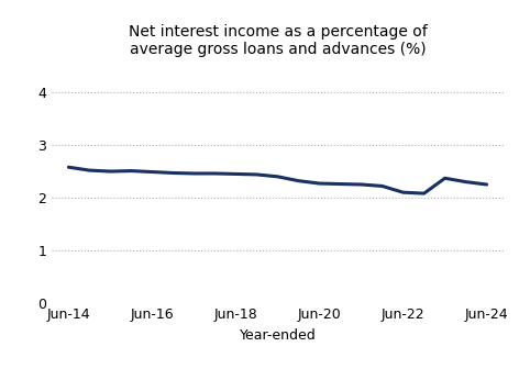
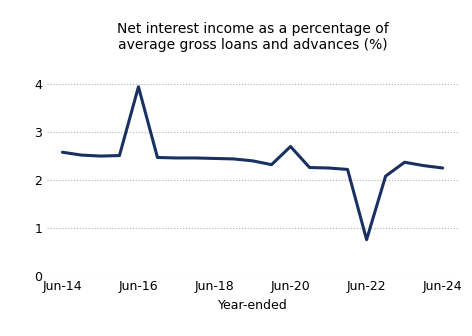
Jun-16: 2.49 -> 3.95
Jun-20: 2.27 -> 2.70
Jun-22: 2.10 -> 0.75
